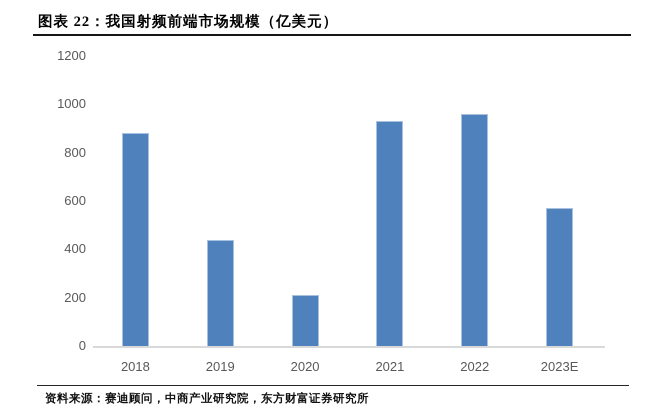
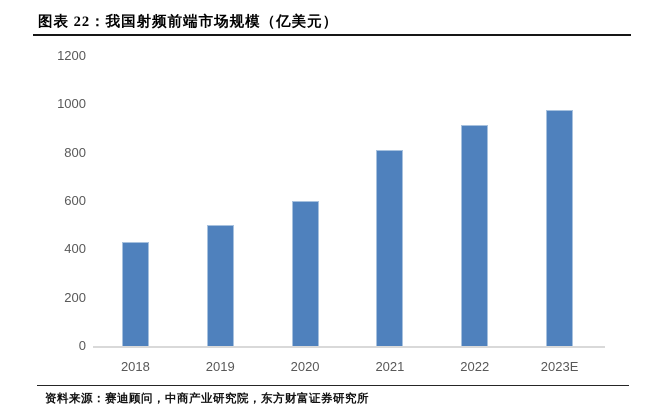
2018: 880 -> 430
2019: 440 -> 500
2020: 210 -> 600
2021: 930 -> 810
2022: 960 -> 920
2023E: 570 -> 980
